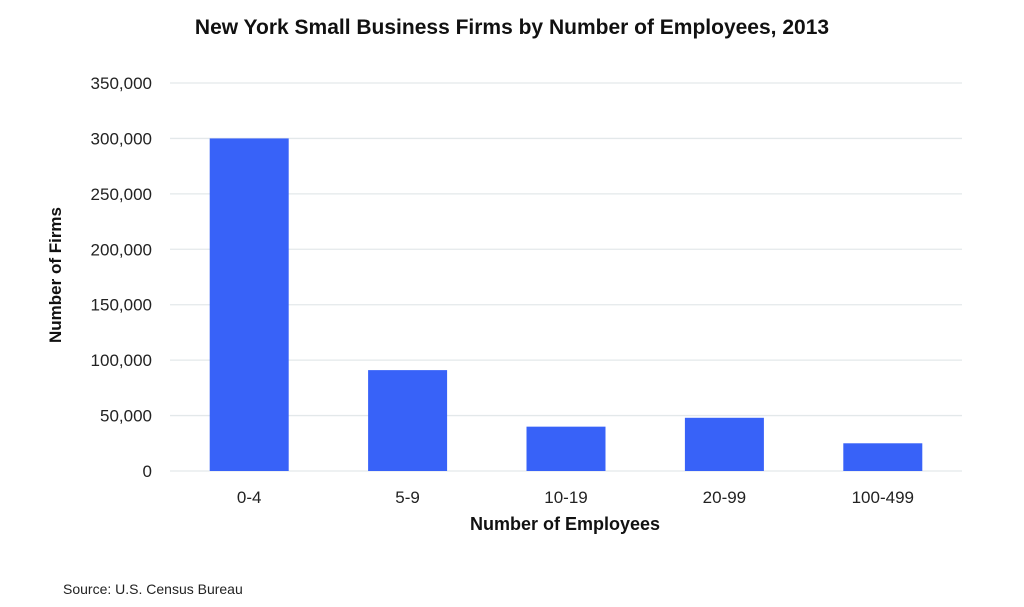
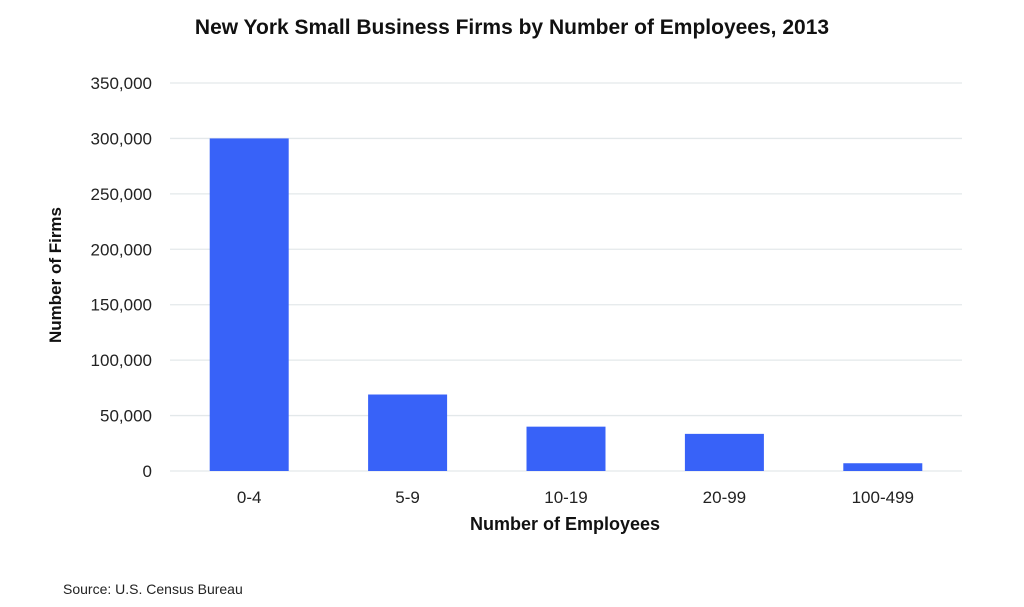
5-9: 91000 -> 69000
20-99: 48000 -> 34000
100-499: 25000 -> 7000
